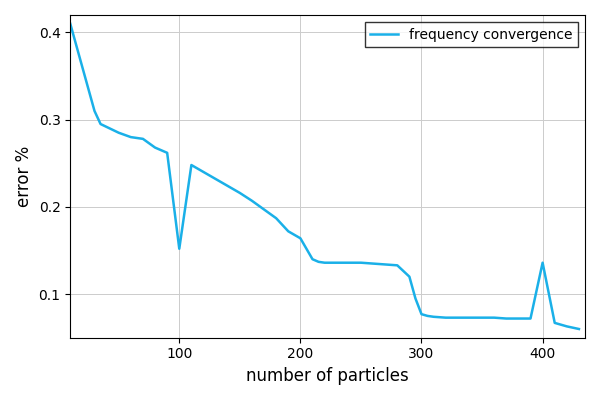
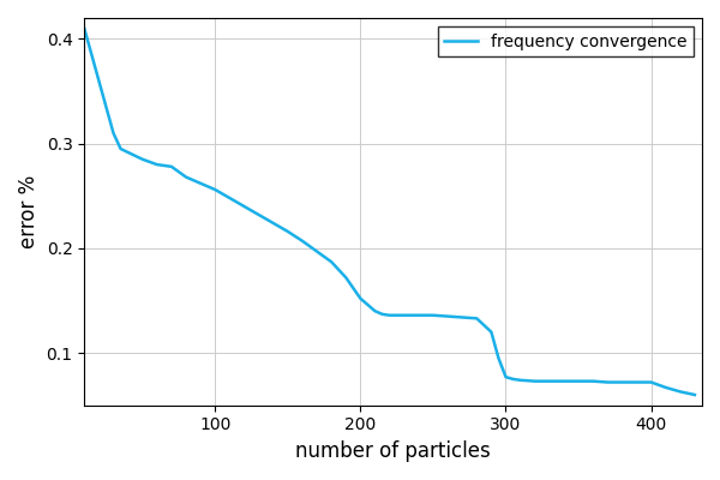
100: 0.152 -> 0.256
200: 0.164 -> 0.152
400: 0.136 -> 0.072
